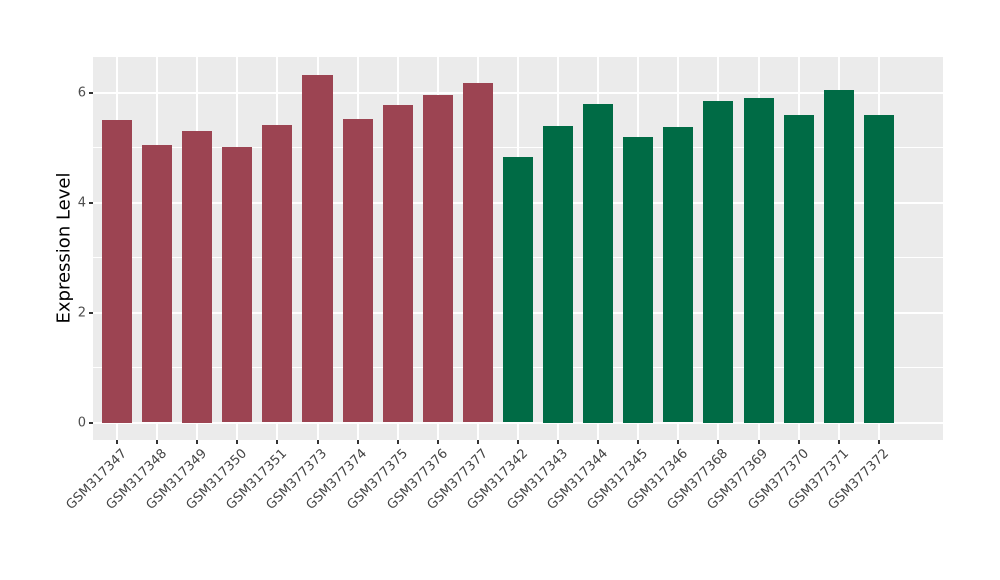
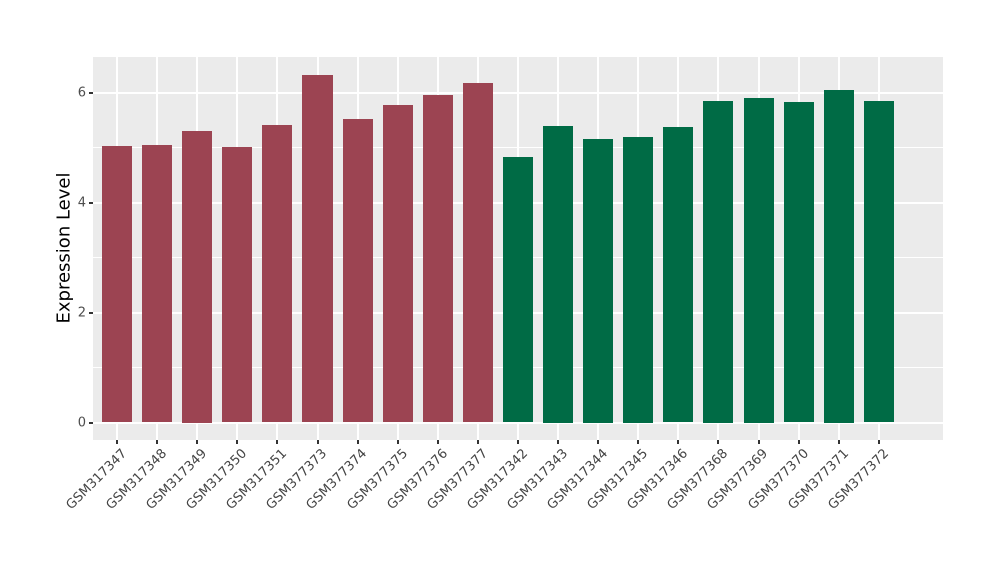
GSM317347: 5.5 -> 5.0
GSM317344: 5.8 -> 5.2
GSM377370: 5.6 -> 5.8
GSM377372: 5.6 -> 5.8
